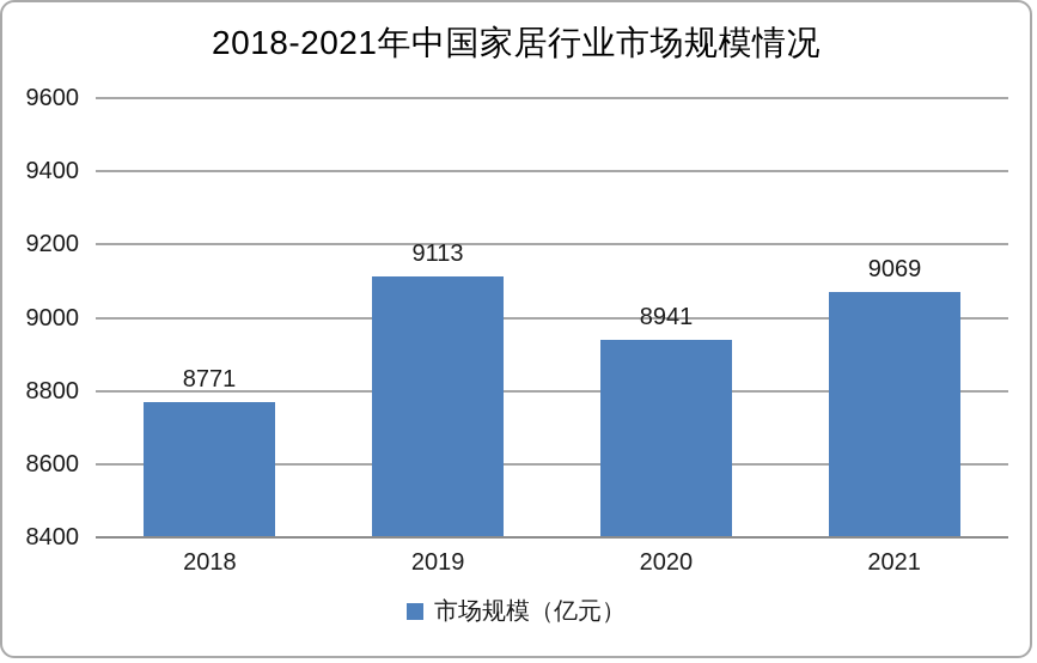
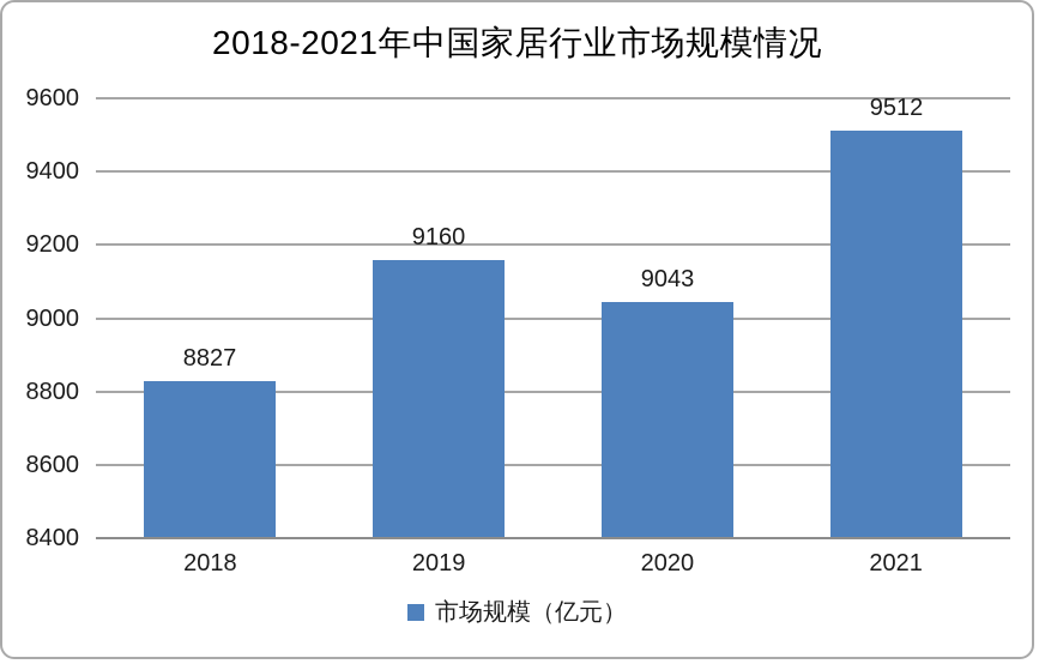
2018: 8771 -> 8827
2019: 9113 -> 9160
2020: 8941 -> 9043
2021: 9069 -> 9512
